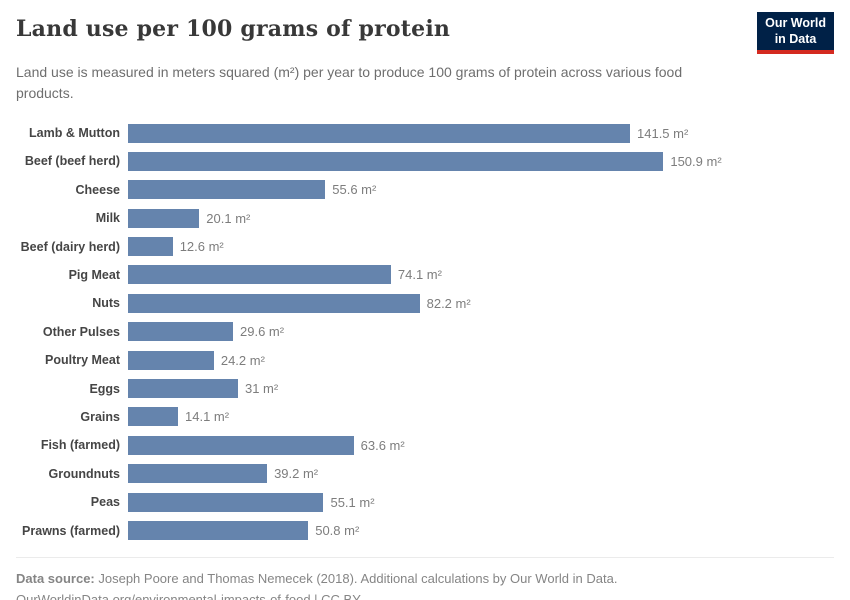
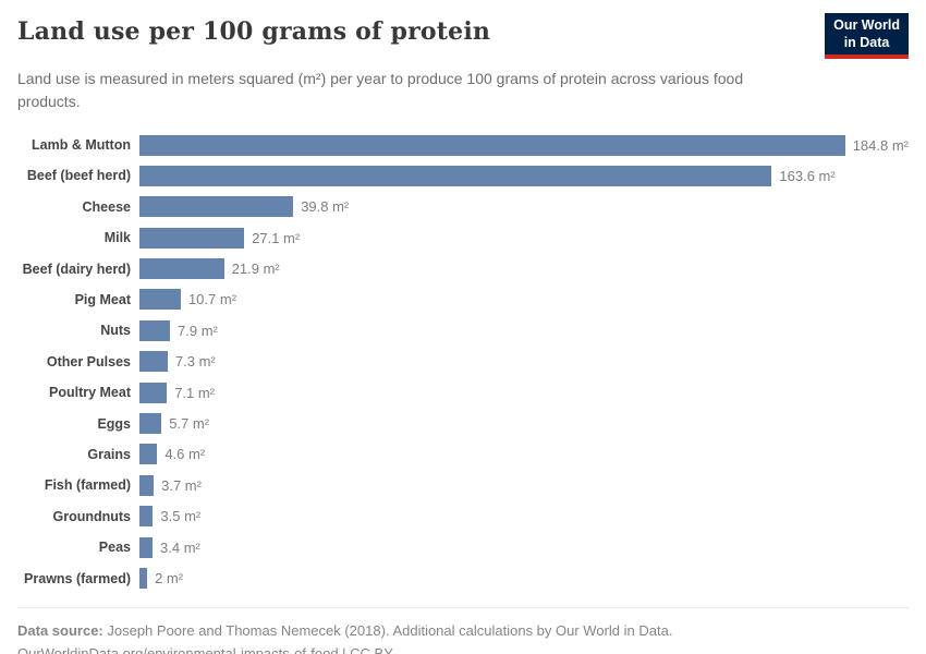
Lamb & Mutton: 141.5 -> 184.8
Beef (beef herd): 150.9 -> 163.6
Cheese: 55.6 -> 39.8
Milk: 20.1 -> 27.1
Beef (dairy herd): 12.6 -> 21.9
Pig Meat: 74.1 -> 10.7
Nuts: 82.2 -> 7.9
Other Pulses: 29.6 -> 7.3
Poultry Meat: 24.2 -> 7.1
Eggs: 31 -> 5.7
Grains: 14.1 -> 4.6
Fish (farmed): 63.6 -> 3.7
Groundnuts: 39.2 -> 3.5
Peas: 55.1 -> 3.4
Prawns (farmed): 50.8 -> 2
